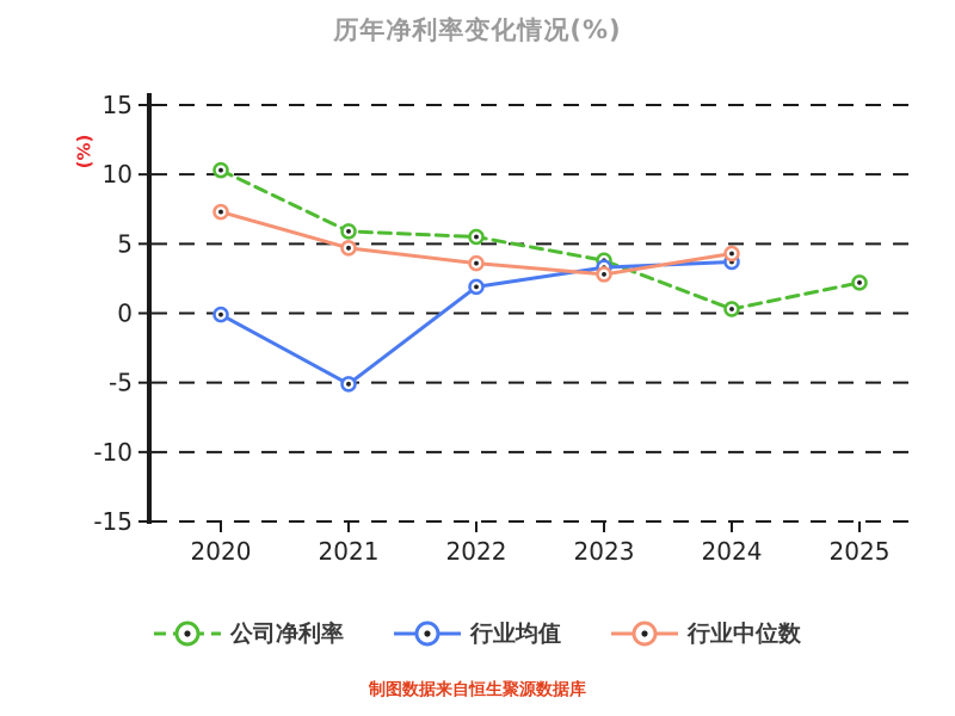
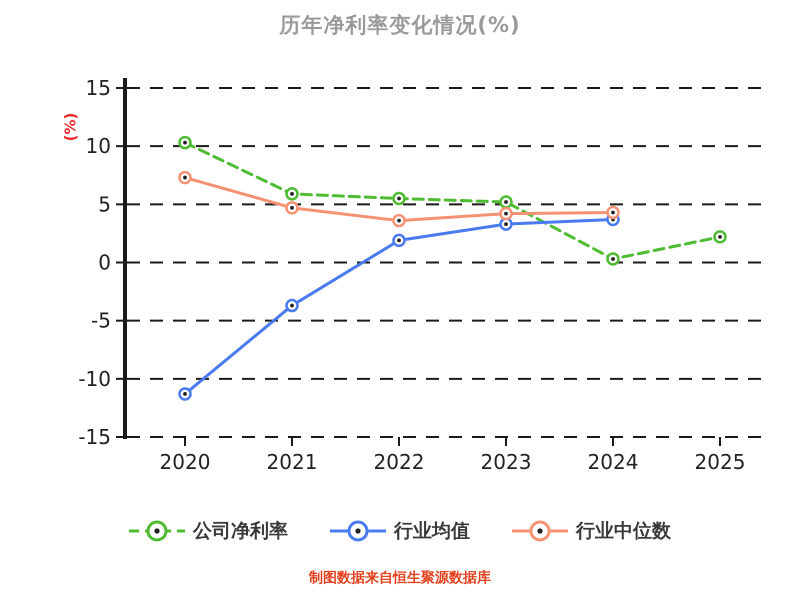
行业均值/2020: -0.1 -> -11.3
行业均值/2021: -5.1 -> -3.7
公司净利率/2023: 3.8 -> 5.2
行业中位数/2023: 2.8 -> 4.2
